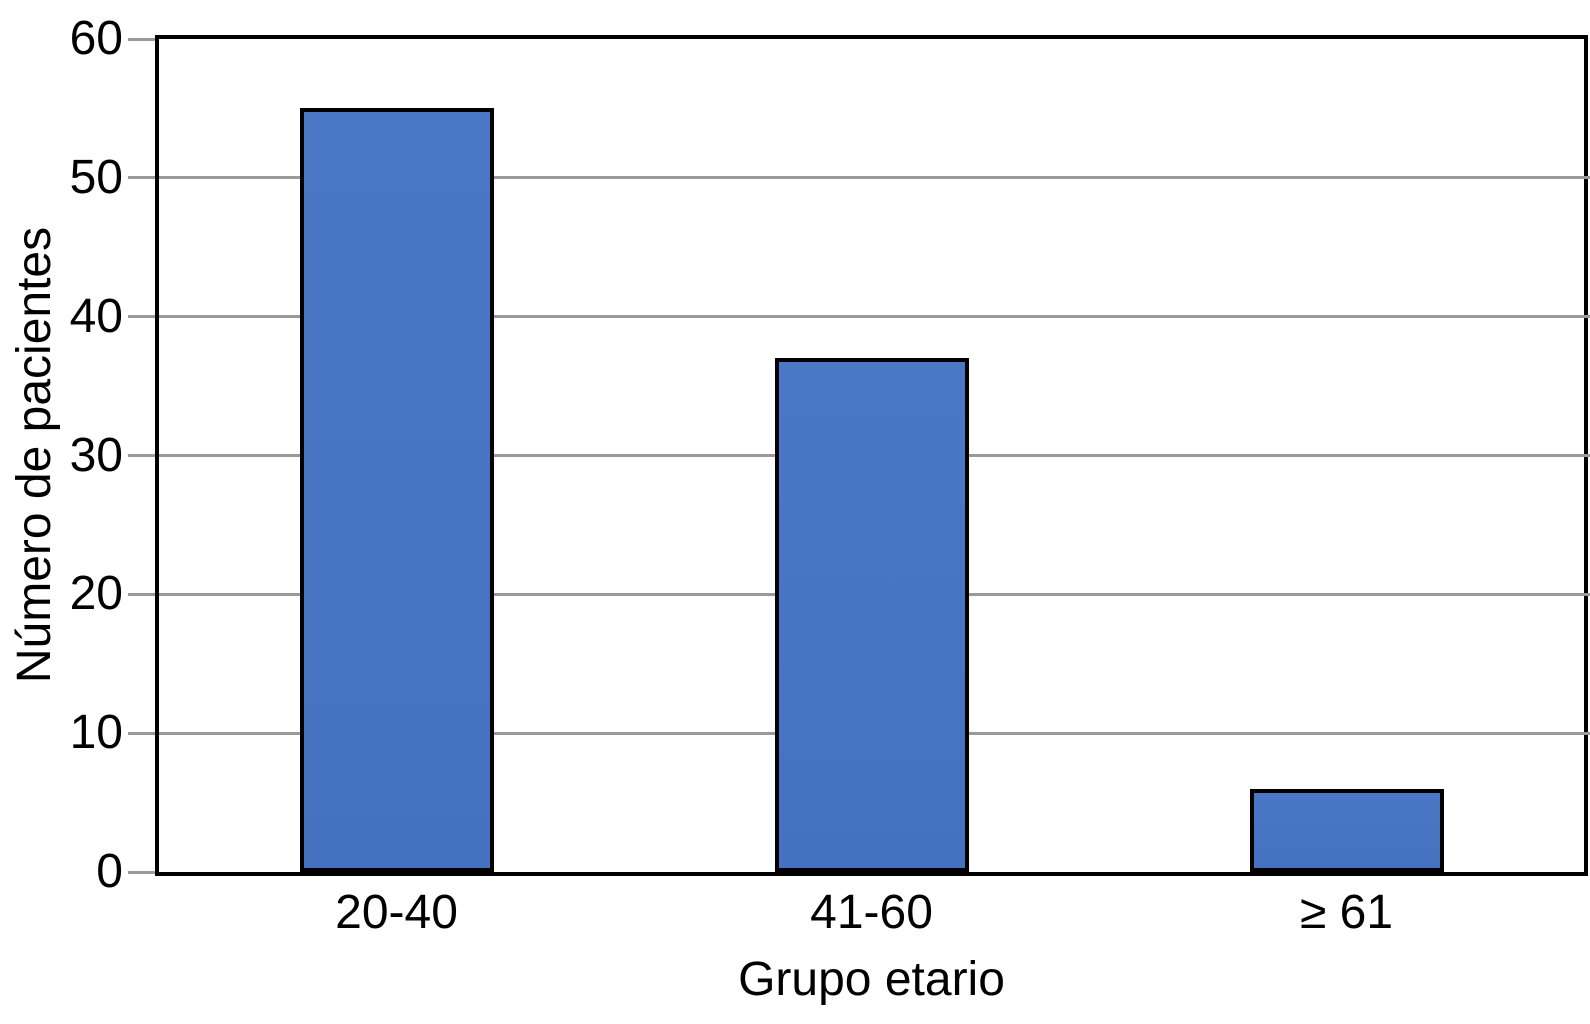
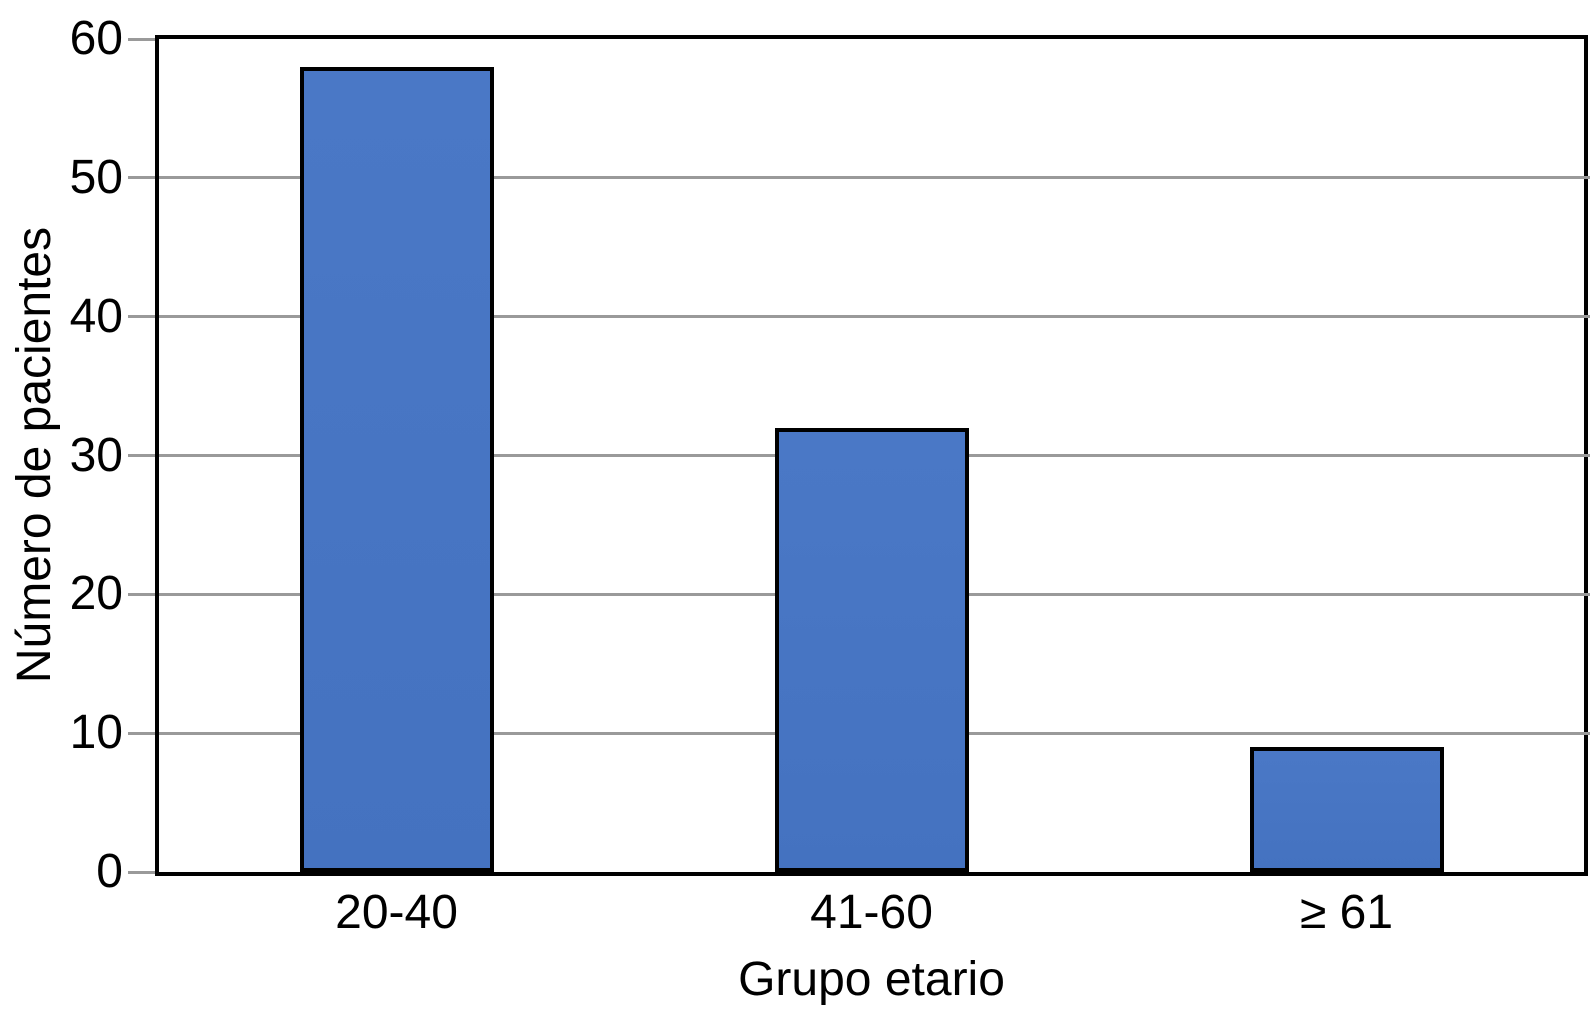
20-40: 55 -> 58
41-60: 37 -> 32
≥ 61: 6 -> 9
